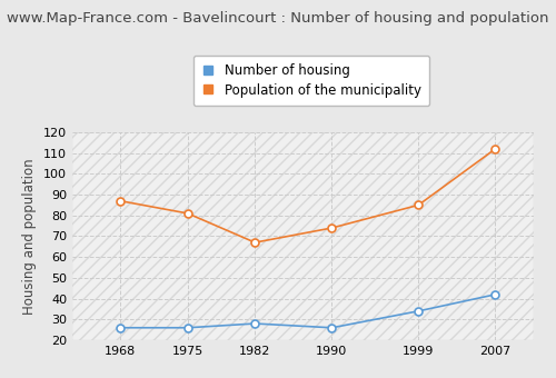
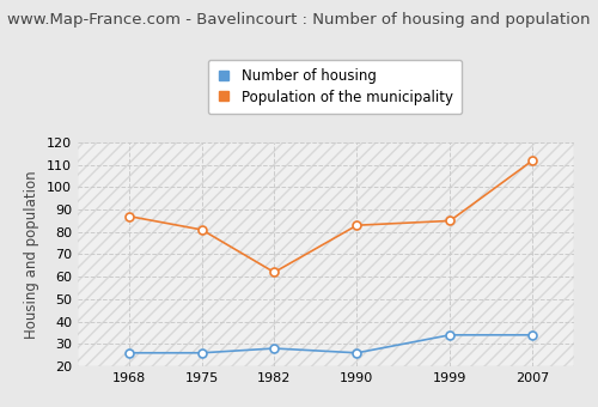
Population of the municipality/1982: 67 -> 62
Population of the municipality/1990: 74 -> 83
Number of housing/2007: 42 -> 34
